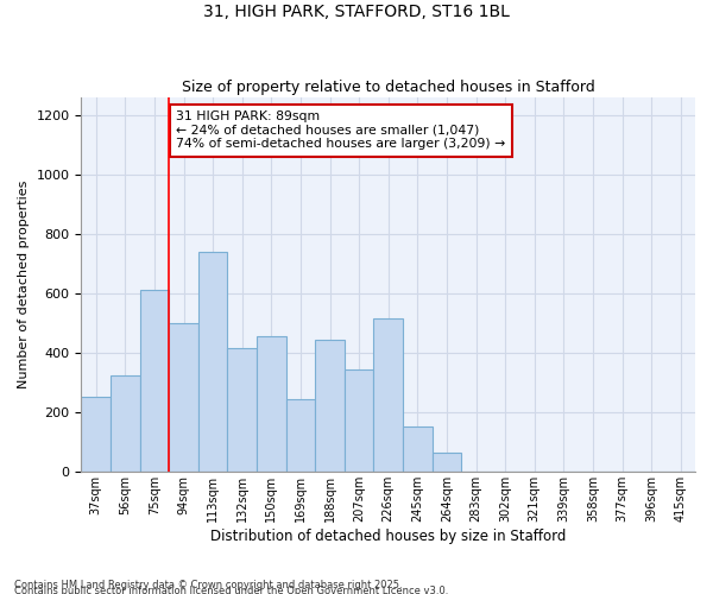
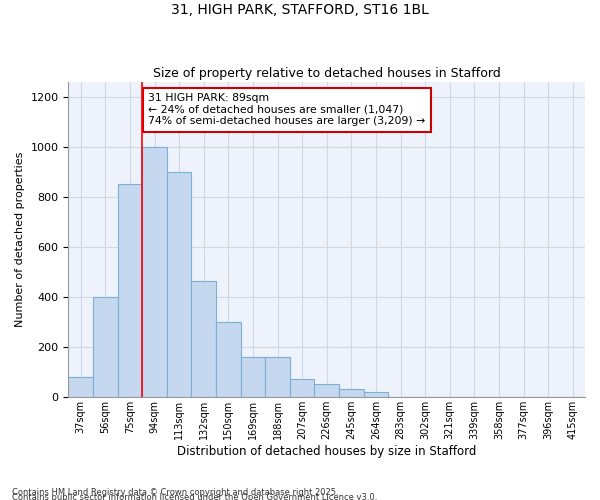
37sqm: 250 -> 80
56sqm: 325 -> 400
75sqm: 610 -> 850
94sqm: 500 -> 1000
113sqm: 740 -> 900
132sqm: 415 -> 465
150sqm: 455 -> 300
169sqm: 245 -> 160
188sqm: 445 -> 160
207sqm: 345 -> 70
226sqm: 515 -> 50
245sqm: 150 -> 30
264sqm: 65 -> 20
